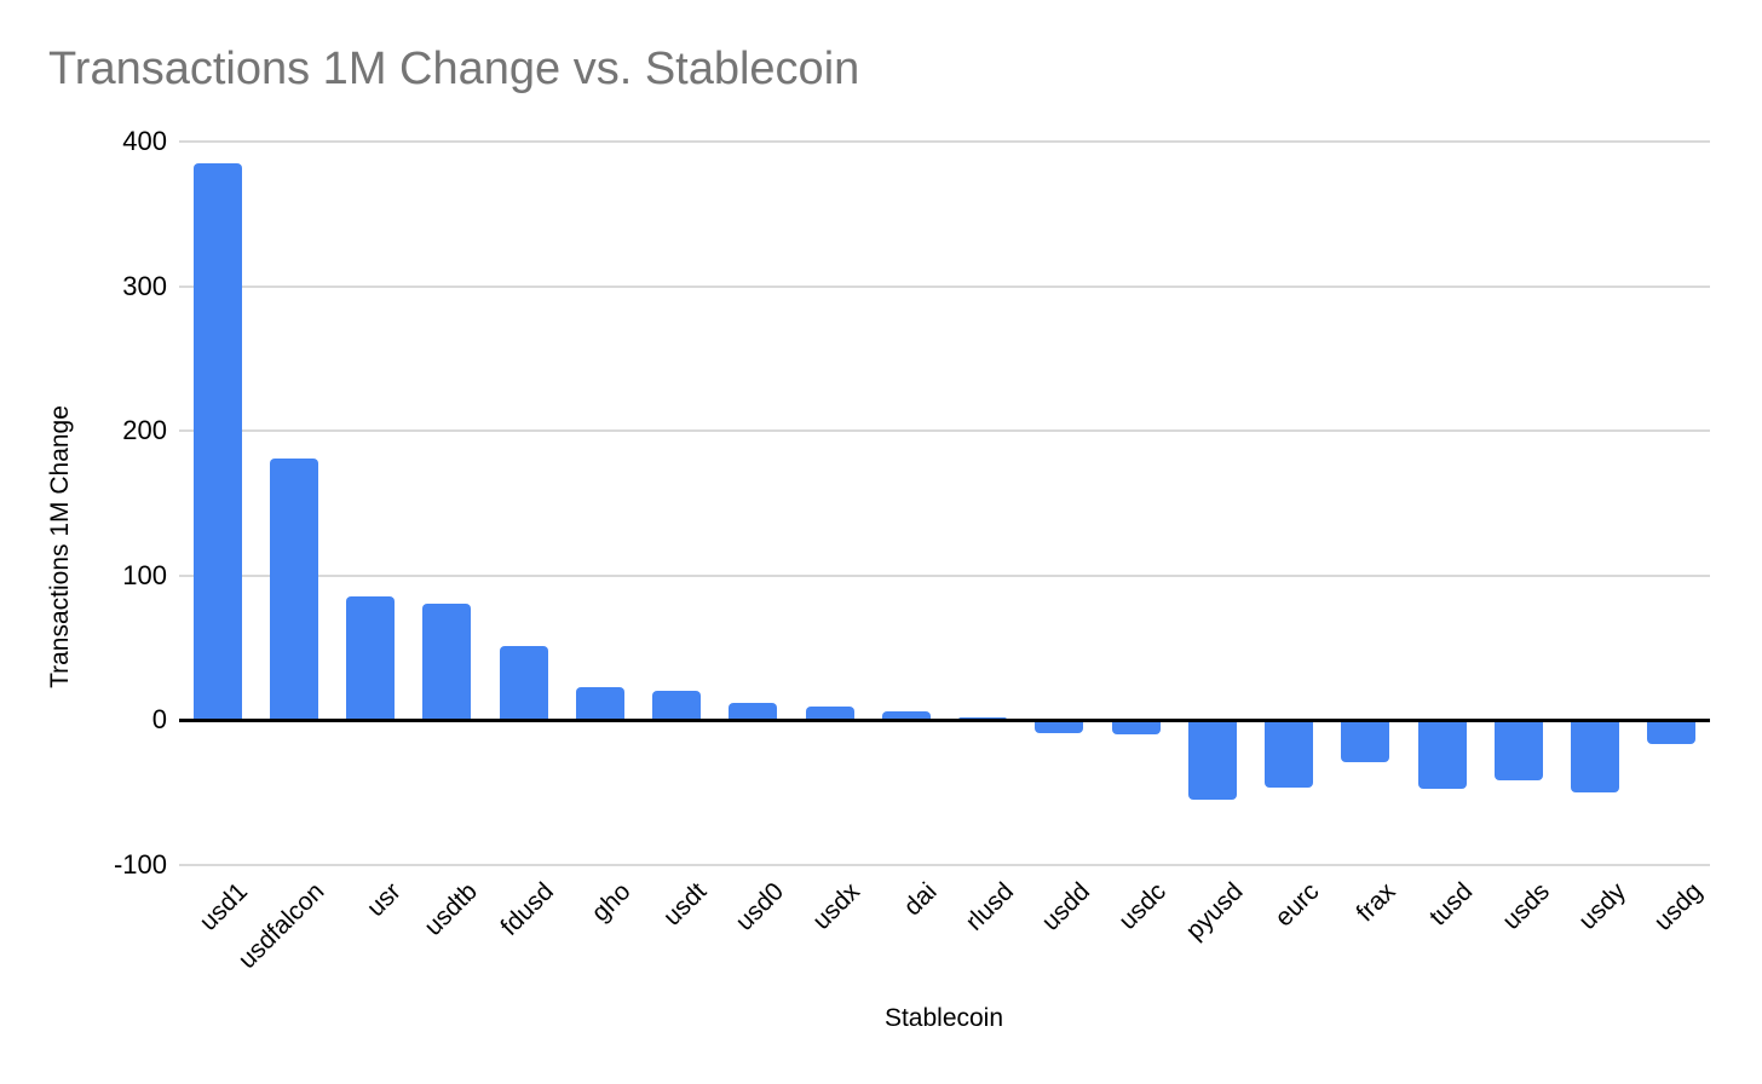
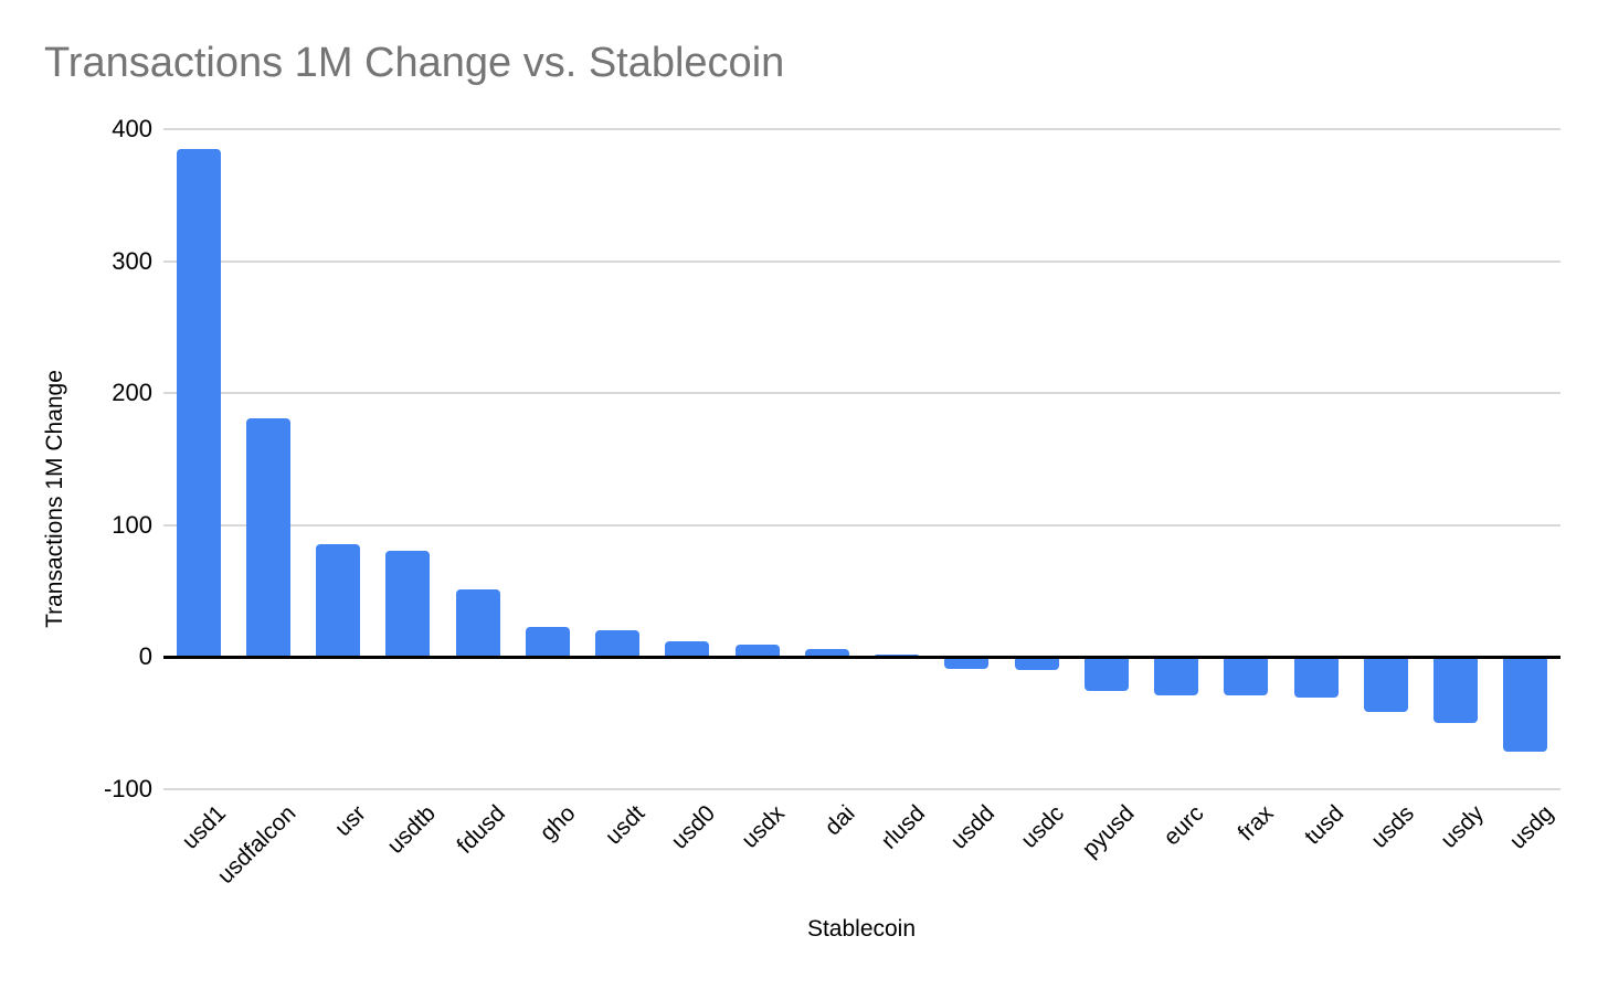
pyusd: -55 -> -26
eurc: -47 -> -29
tusd: -48 -> -31
usdg: -17 -> -72
